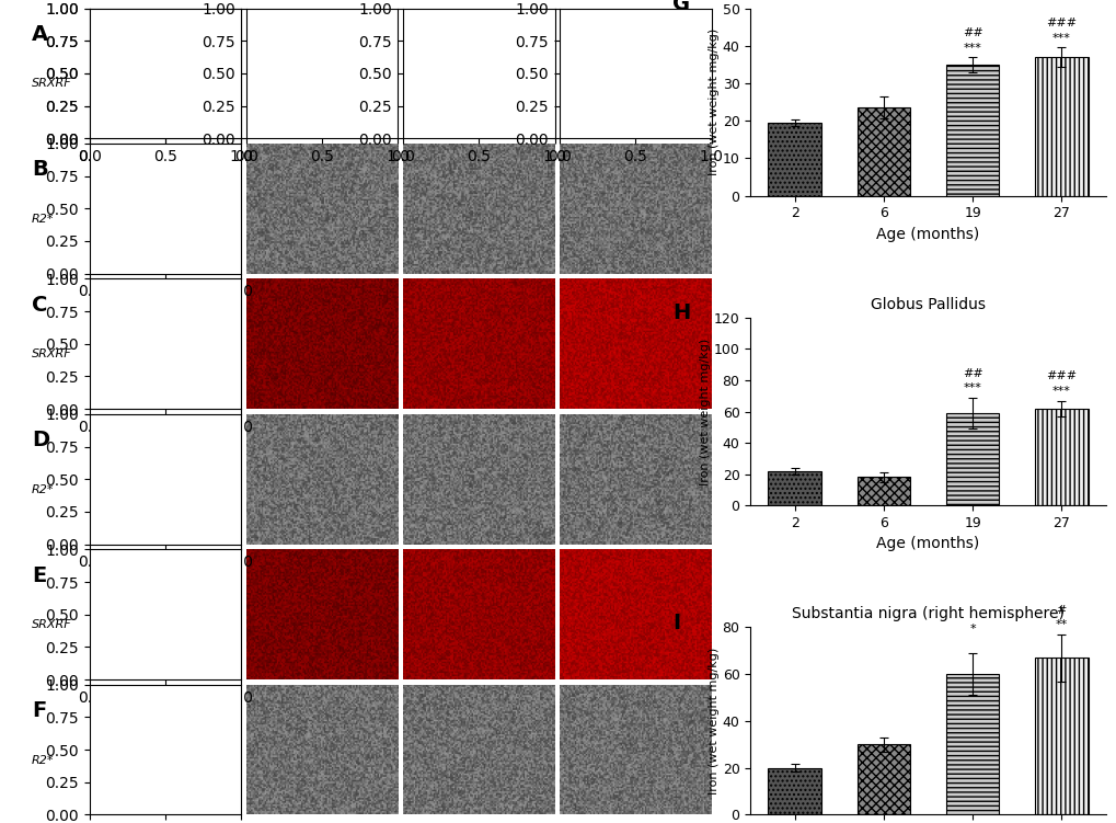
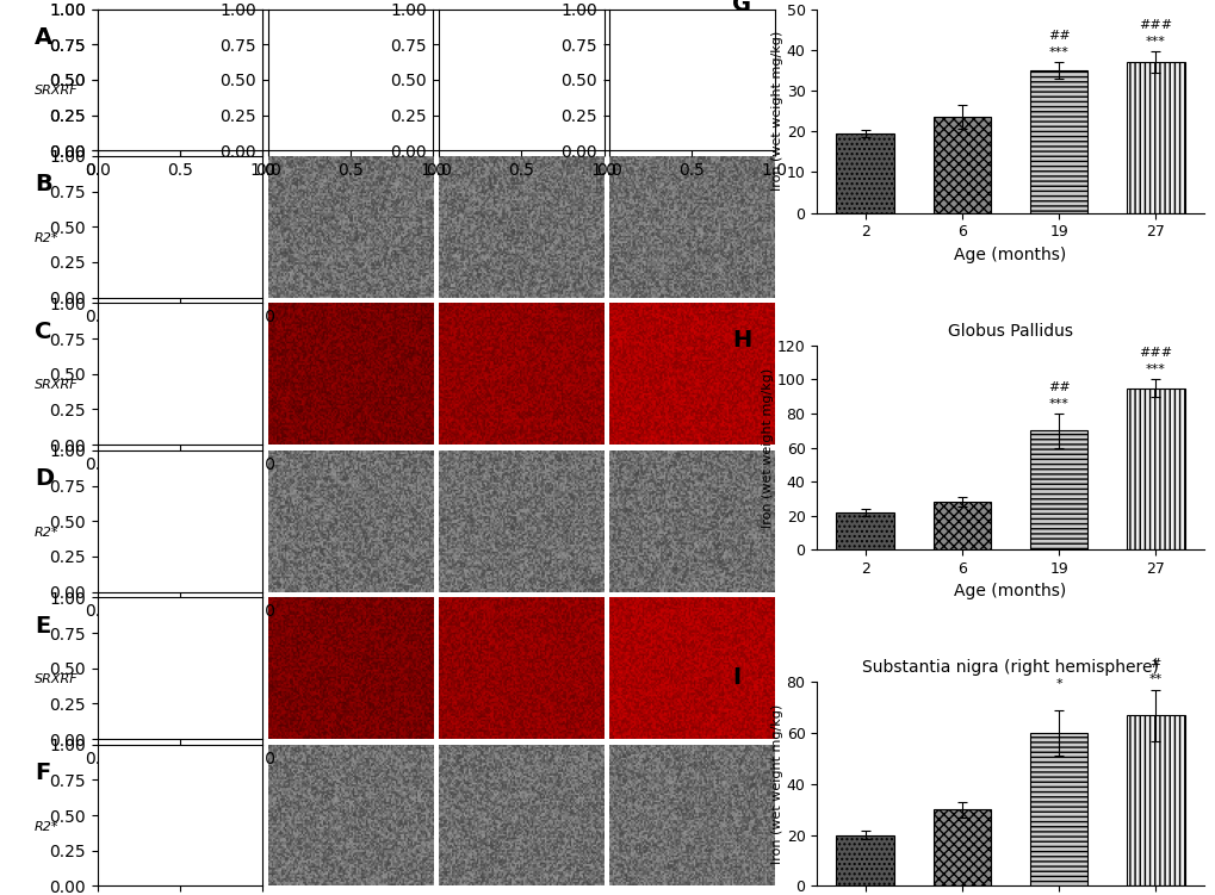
Globus Pallidus/6: 18 -> 28
Globus Pallidus/19: 59 -> 70
Globus Pallidus/27: 62 -> 95
